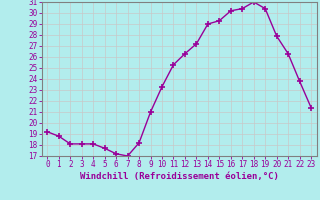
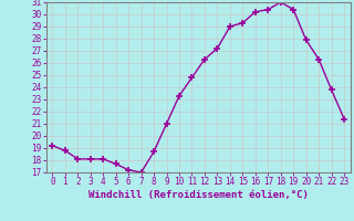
8: 18.2 -> 18.7
11: 25.3 -> 24.8
